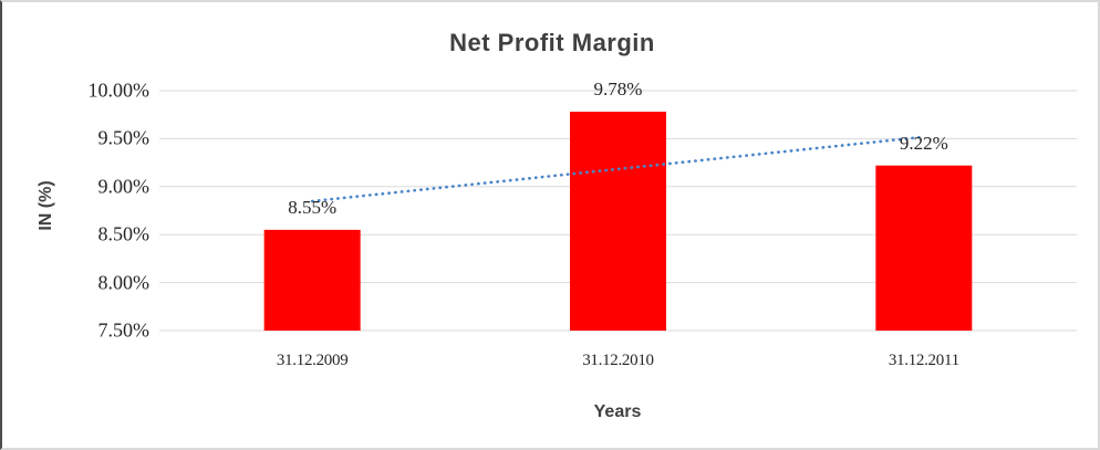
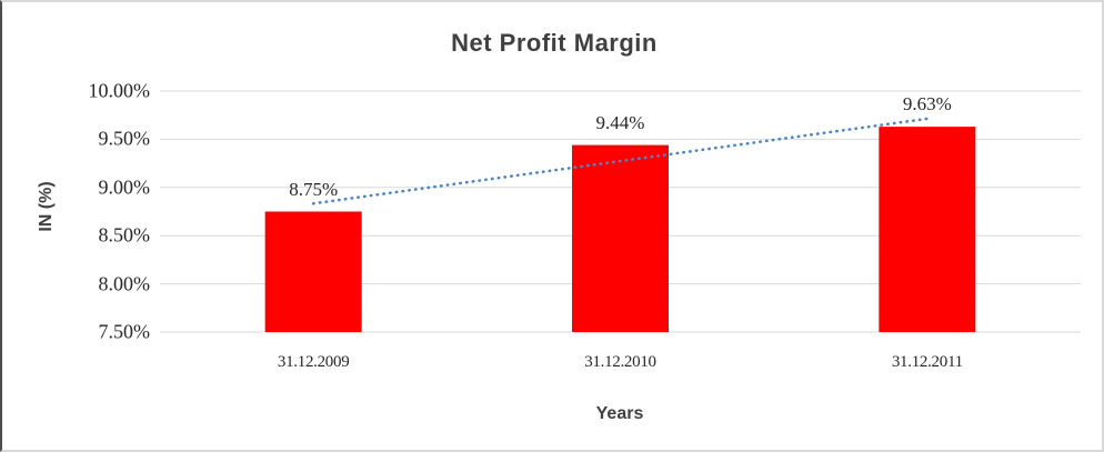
31.12.2009: 8.55% -> 8.75%
31.12.2010: 9.78% -> 9.44%
31.12.2011: 9.22% -> 9.63%
